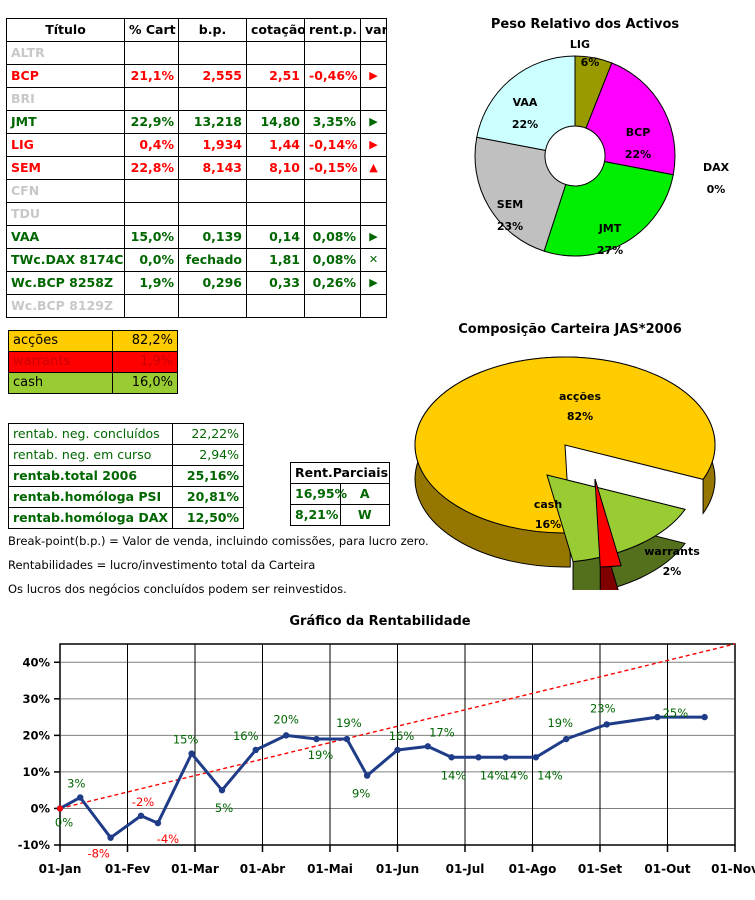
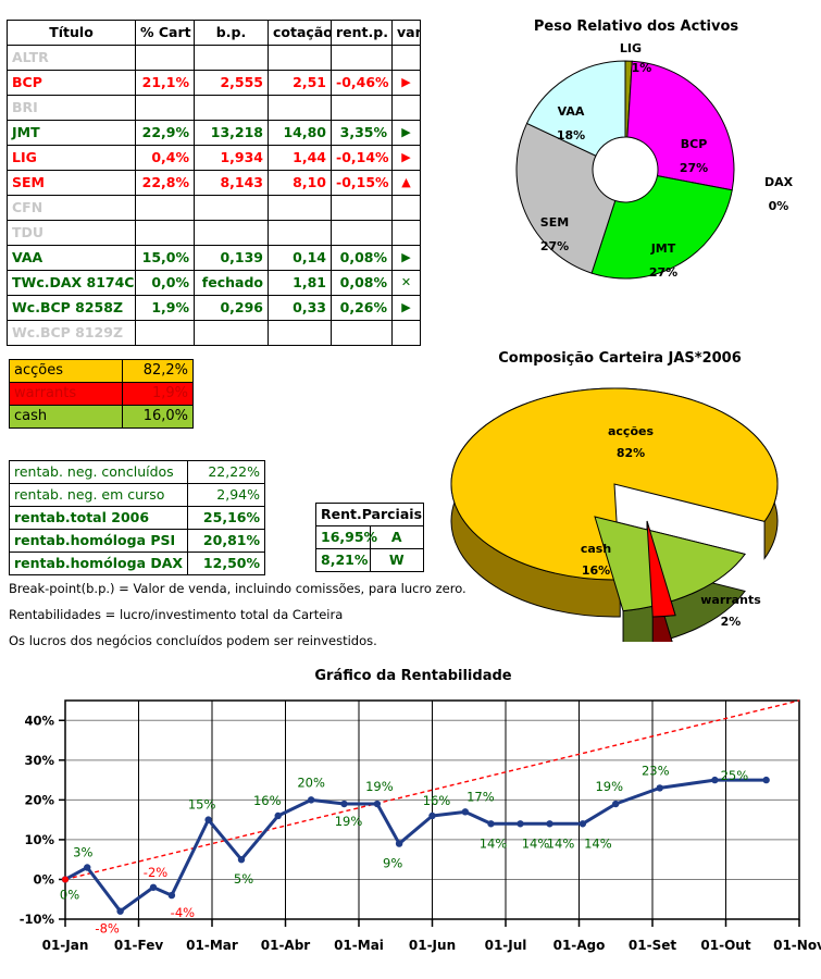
Peso Relativo dos Activos/LIG: 6% -> 1%
Peso Relativo dos Activos/BCP: 22% -> 27%
Peso Relativo dos Activos/SEM: 23% -> 27%
Peso Relativo dos Activos/VAA: 22% -> 18%
